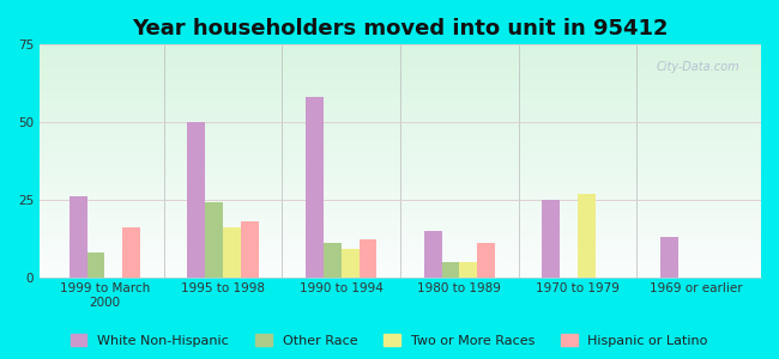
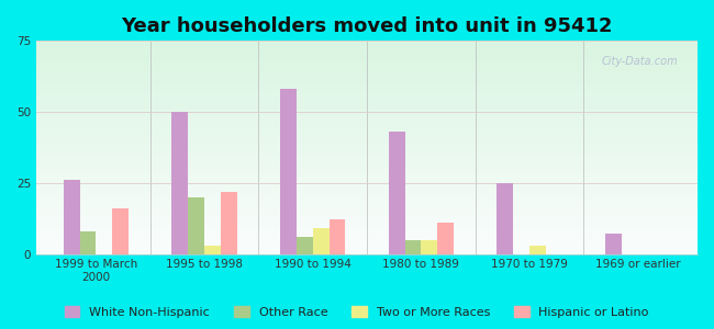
Other Race/1995 to 1998: 24 -> 20
Two or More Races/1995 to 1998: 16 -> 3
Hispanic or Latino/1995 to 1998: 18 -> 22
Other Race/1990 to 1994: 11 -> 6
White Non-Hispanic/1980 to 1989: 15 -> 43
Two or More Races/1970 to 1979: 27 -> 3
White Non-Hispanic/1969 or earlier: 13 -> 7
